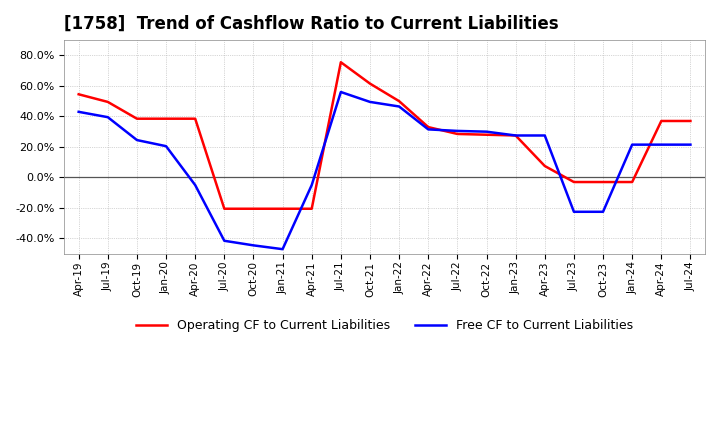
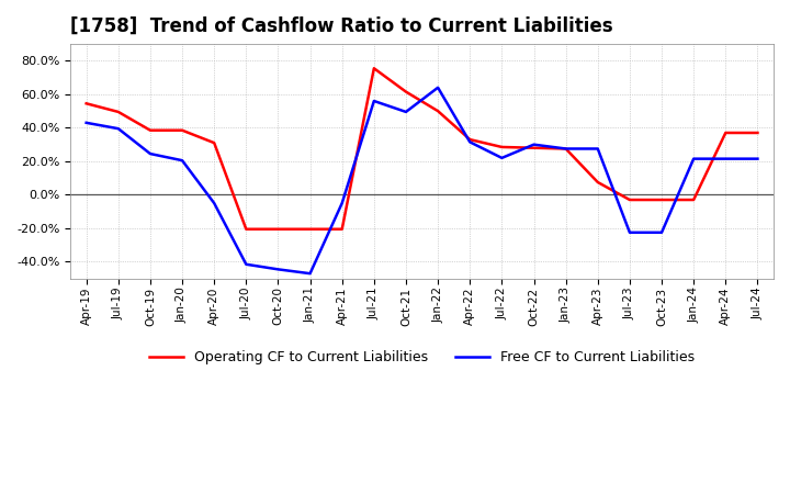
Operating CF to Current Liabilities/Apr-20: 39% -> 31%
Free CF to Current Liabilities/Jan-22: 47% -> 64%
Free CF to Current Liabilities/Jul-22: 30% -> 22%
